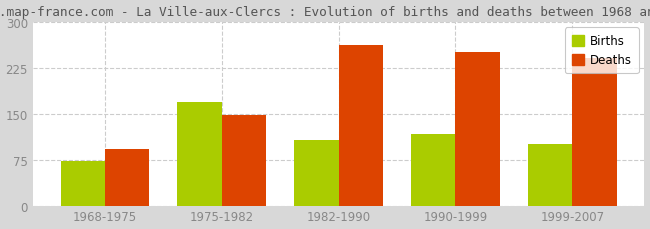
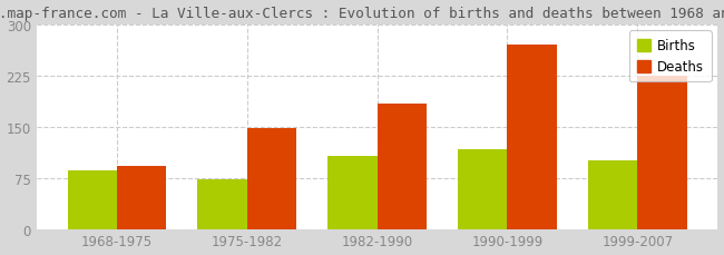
Births/1968-1975: 72 -> 85
Births/1975-1982: 168 -> 72
Deaths/1982-1990: 262 -> 183
Deaths/1990-1999: 250 -> 270
Deaths/1999-2007: 240 -> 225
